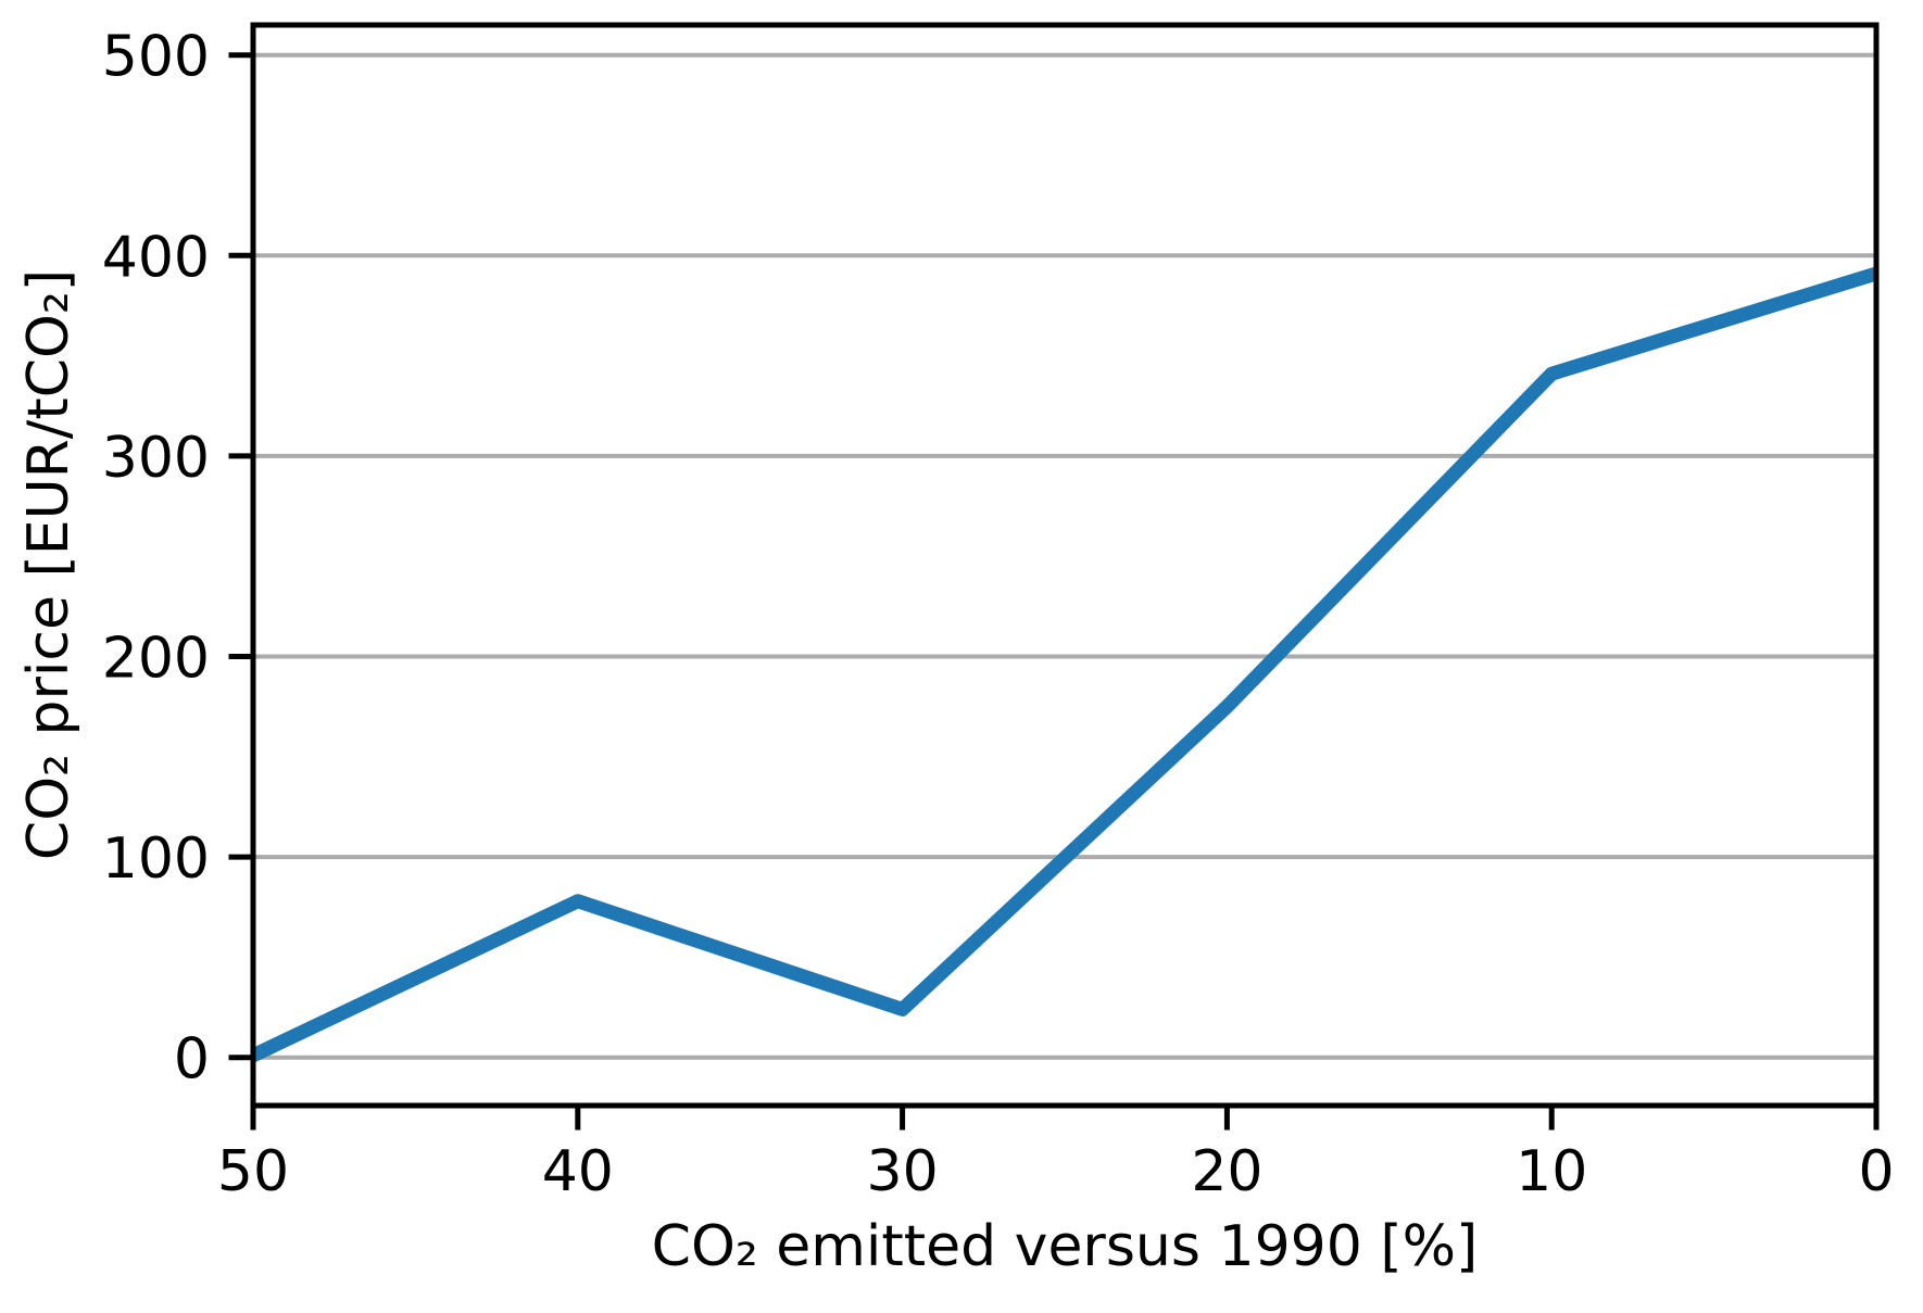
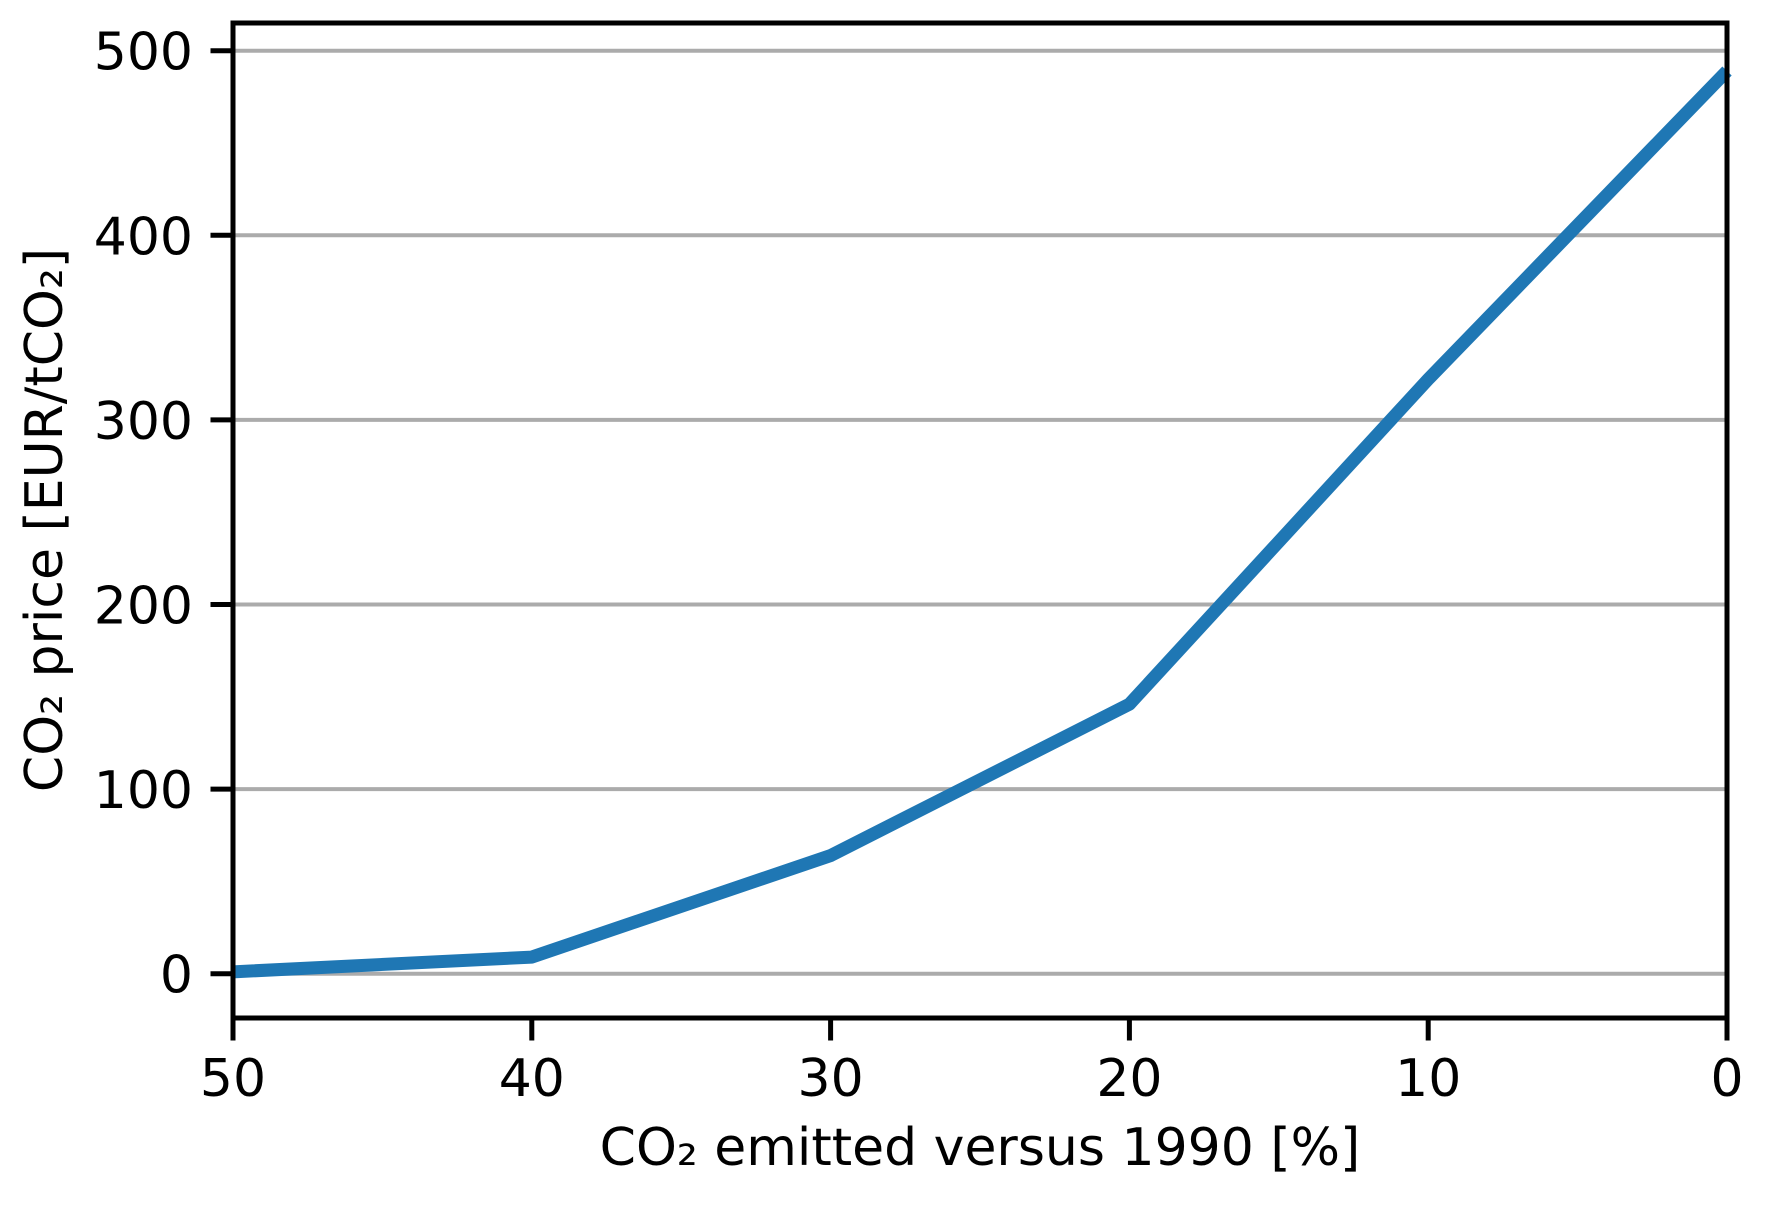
40: 78 -> 9
30: 24 -> 64
20: 175 -> 146
10: 341 -> 322
0: 391 -> 489
